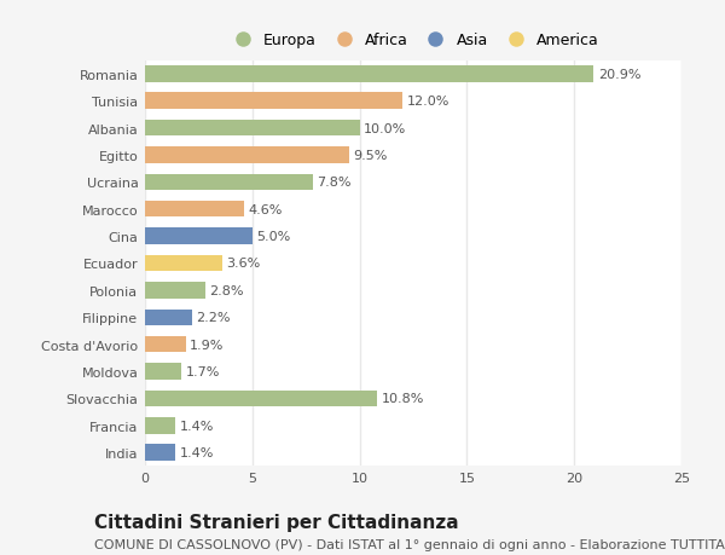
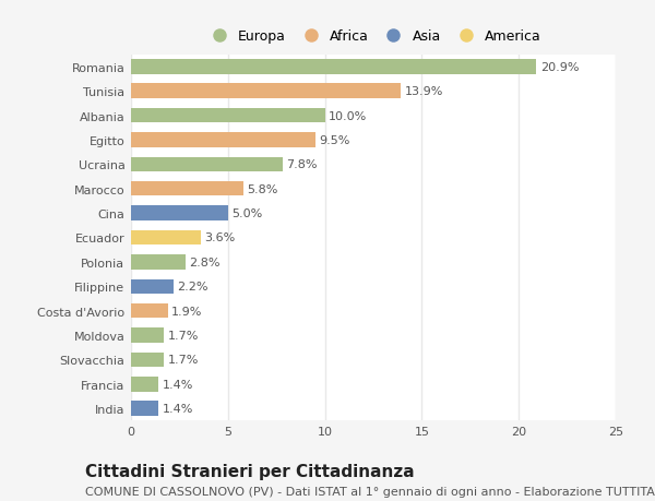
Tunisia: 12.0% -> 13.9%
Marocco: 4.6% -> 5.8%
Slovacchia: 10.8% -> 1.7%
